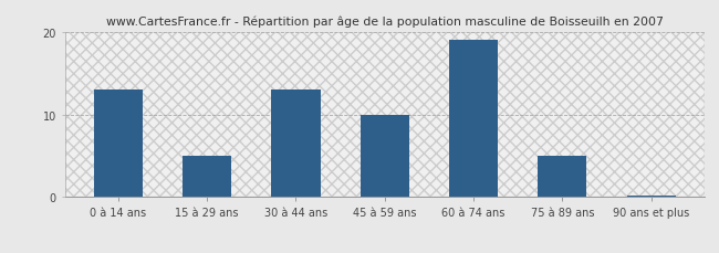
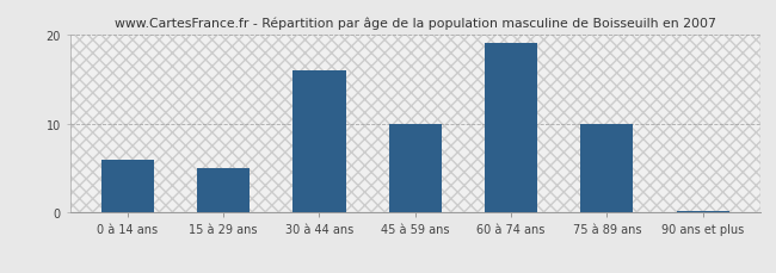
0 à 14 ans: 13.0 -> 6.0
30 à 44 ans: 13.0 -> 16.0
75 à 89 ans: 5.0 -> 10.0
